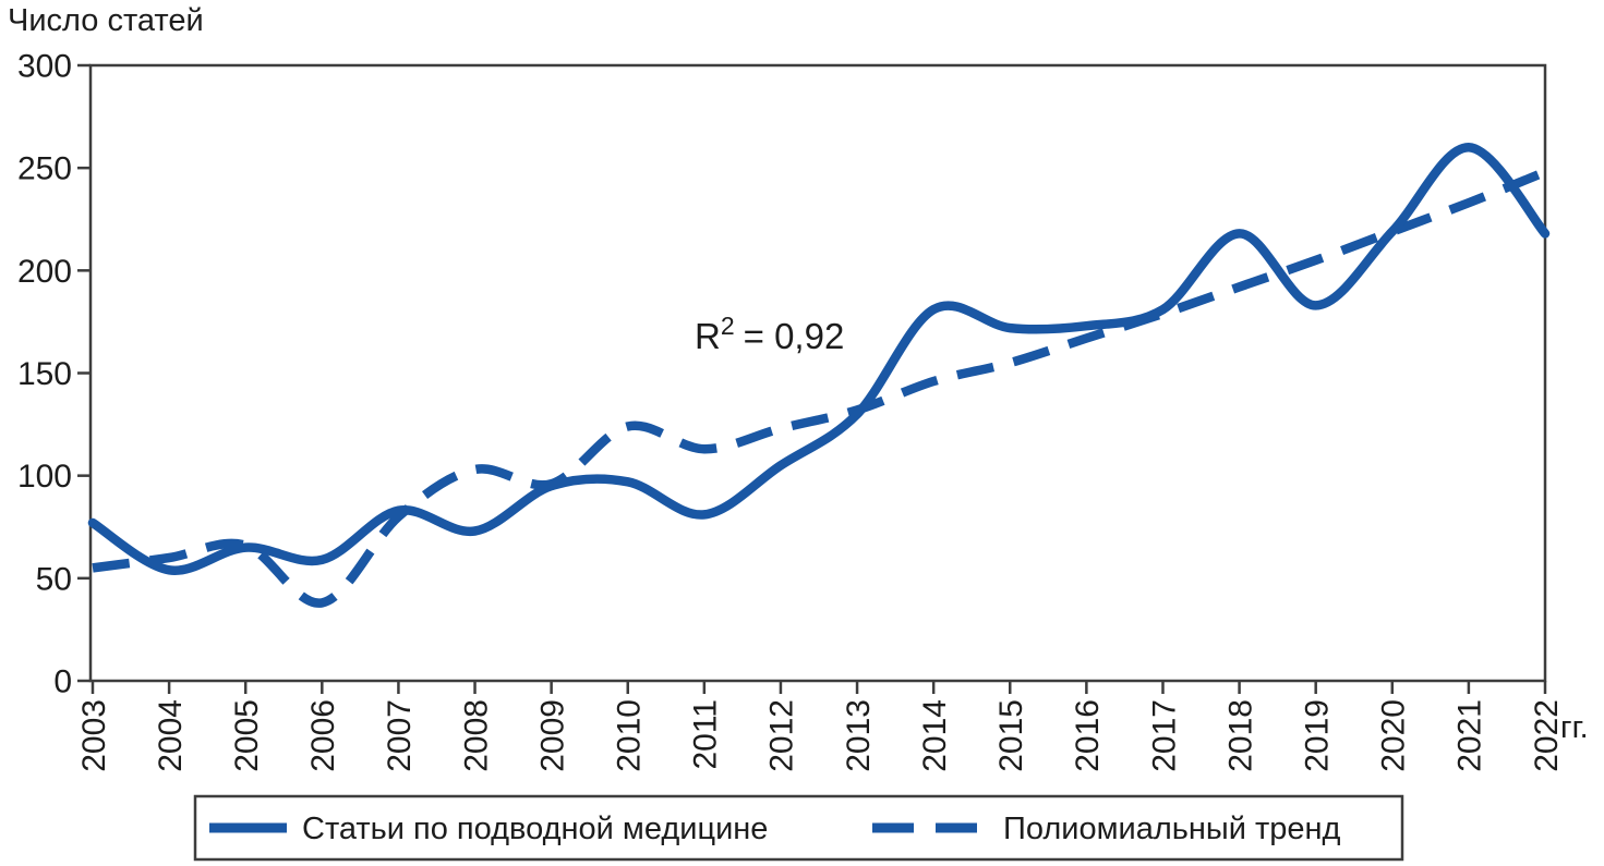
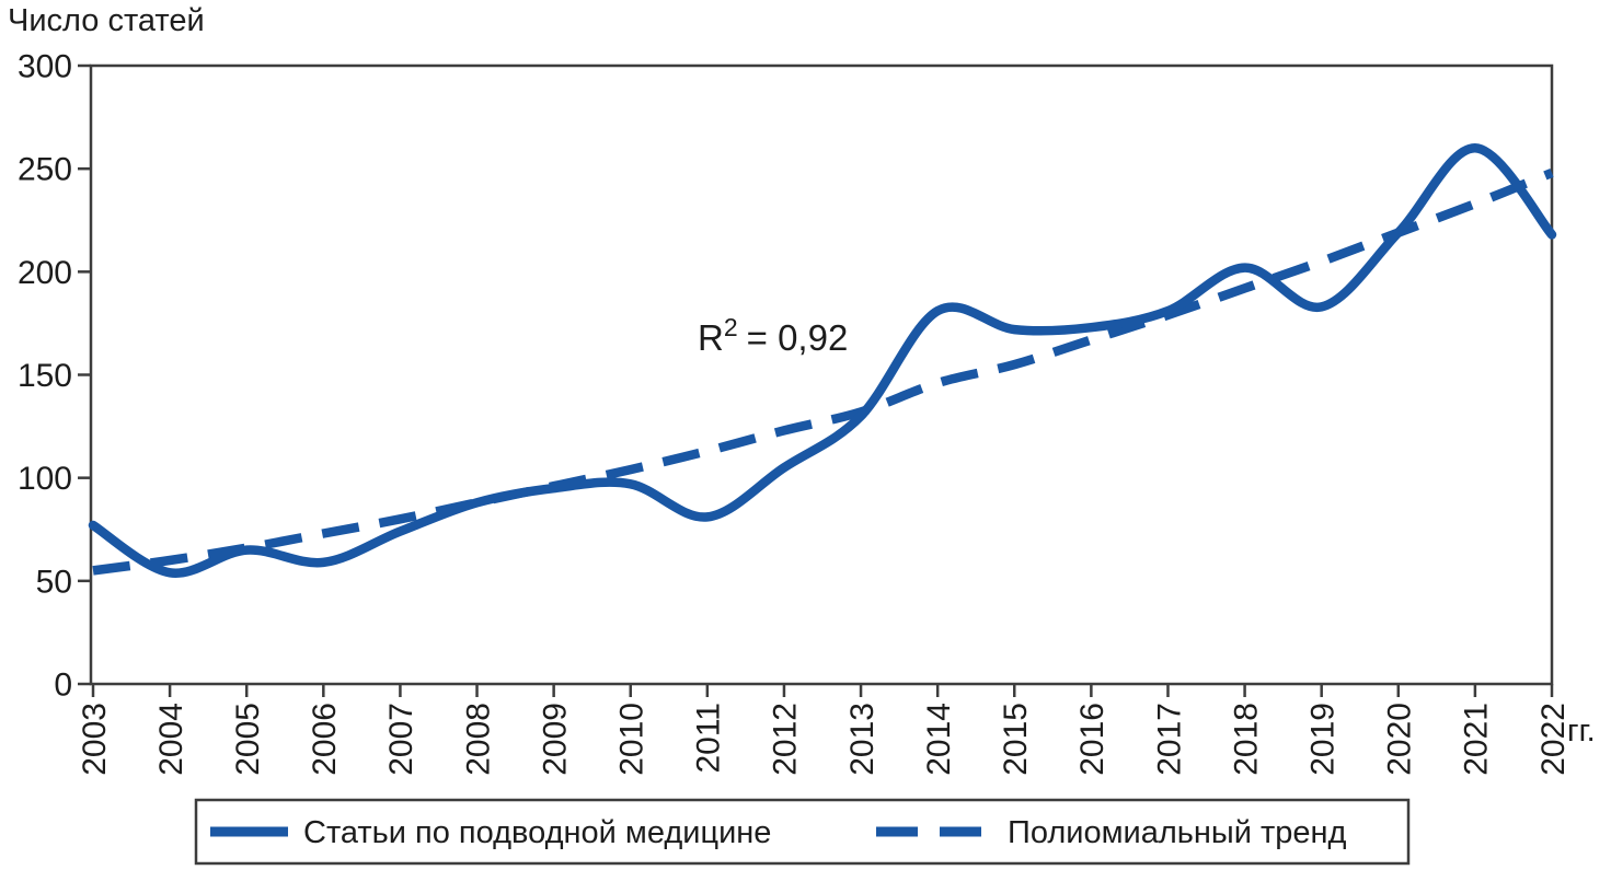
Полиомиальный тренд/2006: 38 -> 73
Статьи по подводной медицине/2007: 83 -> 74
Статьи по подводной медицине/2008: 73 -> 88
Полиомиальный тренд/2008: 103 -> 88
Полиомиальный тренд/2010: 124 -> 104
Статьи по подводной медицине/2018: 218 -> 202
